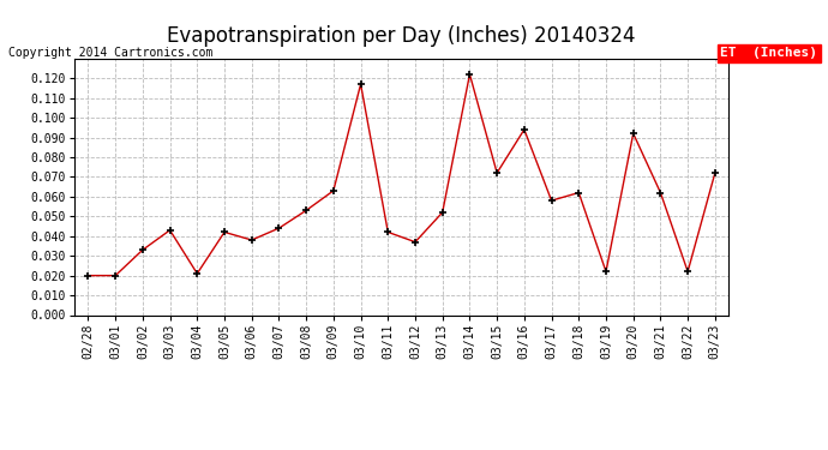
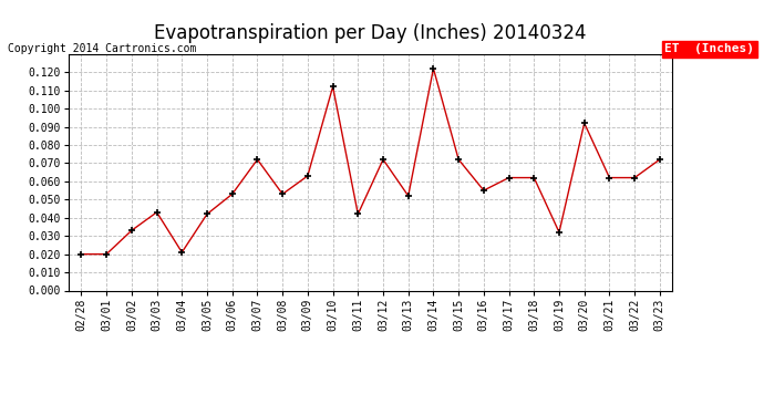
03/06: 0.038 -> 0.053
03/07: 0.044 -> 0.072
03/10: 0.117 -> 0.112
03/12: 0.037 -> 0.072
03/16: 0.094 -> 0.055
03/17: 0.058 -> 0.062
03/19: 0.022 -> 0.032
03/22: 0.022 -> 0.062
